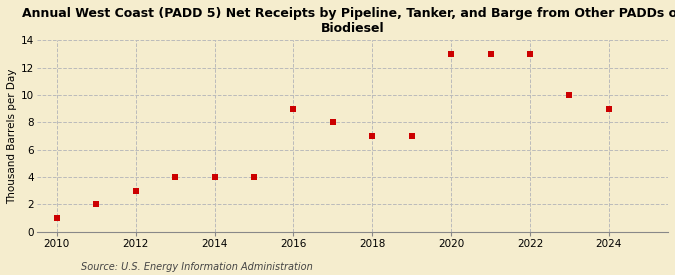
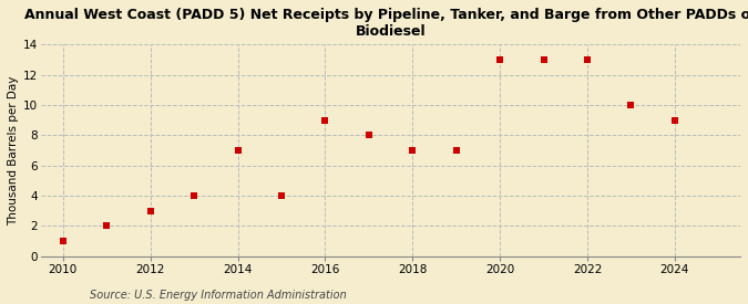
2014: 4 -> 7
